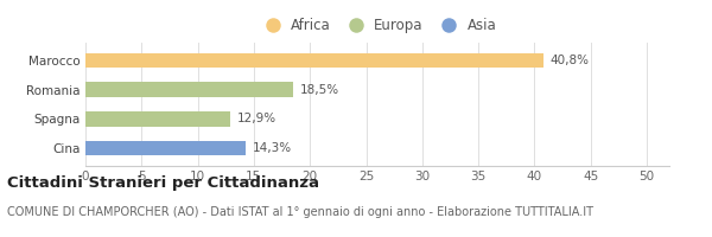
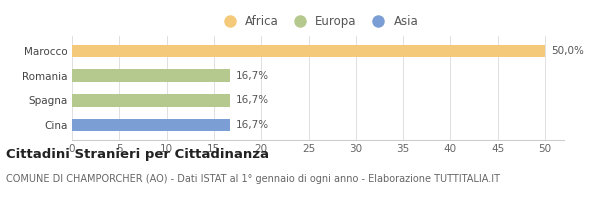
Marocco: 40,8% -> 50,0%
Romania: 18,5% -> 16,7%
Spagna: 12,9% -> 16,7%
Cina: 14,3% -> 16,7%
